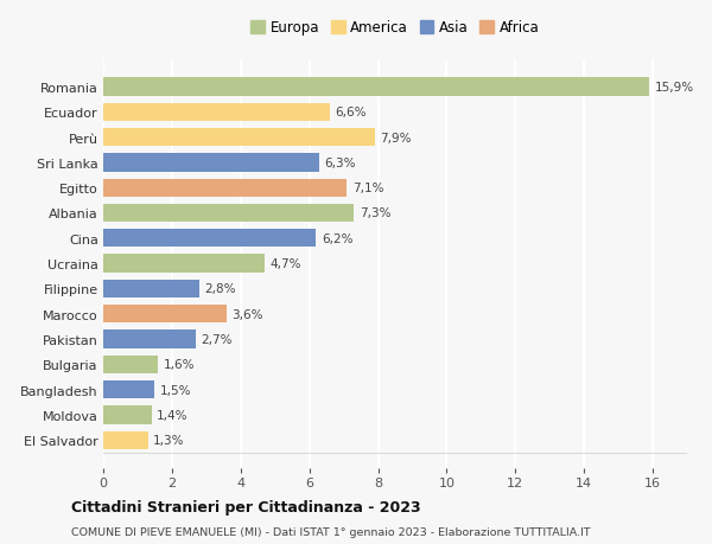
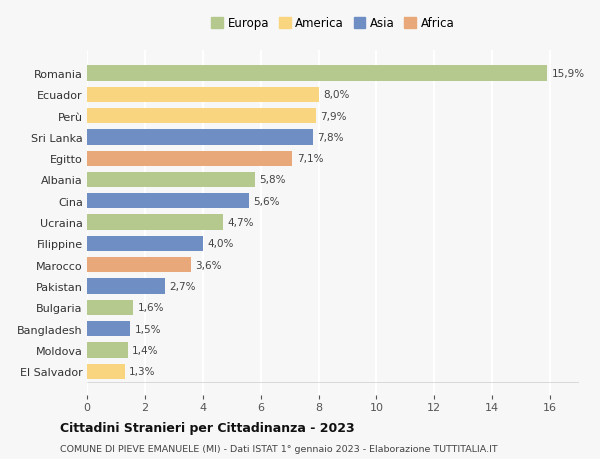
Ecuador: 6,6% -> 8,0%
Sri Lanka: 6,3% -> 7,8%
Albania: 7,3% -> 5,8%
Cina: 6,2% -> 5,6%
Filippine: 2,8% -> 4,0%
